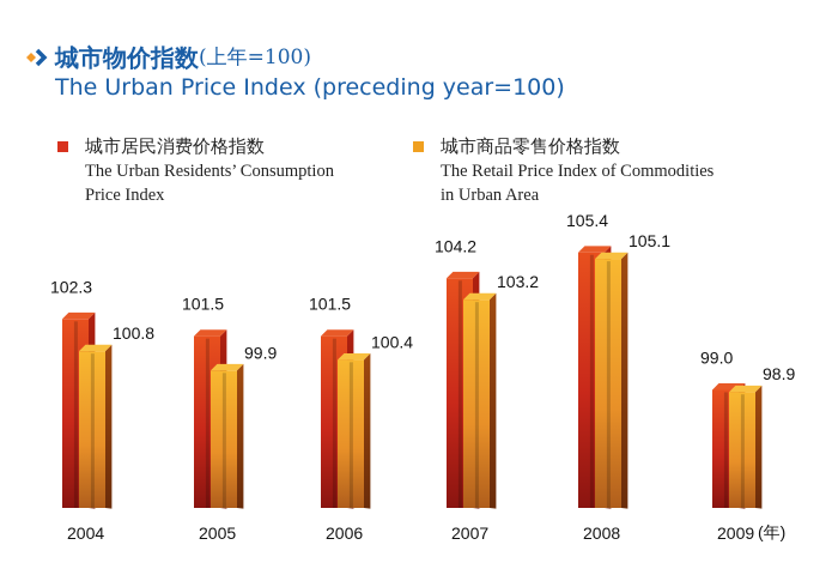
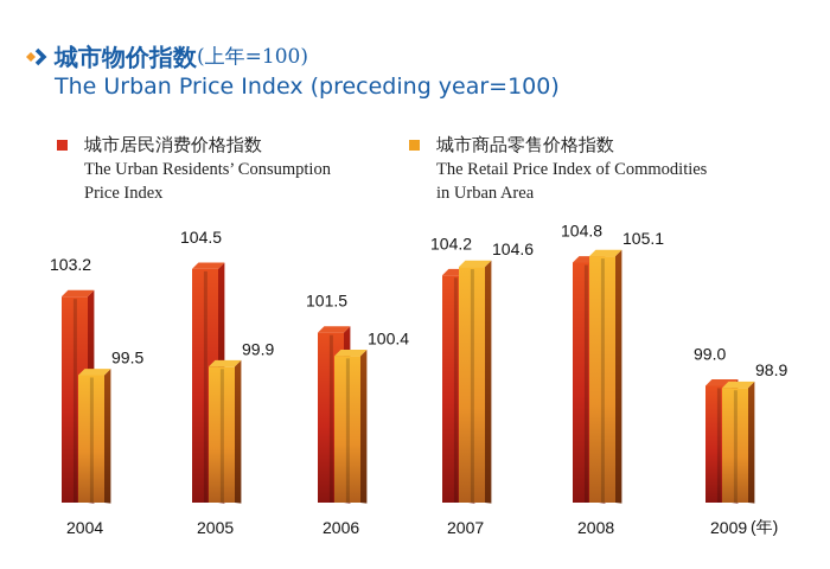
The Urban Residents’ Consumption Price Index/2004: 102.3 -> 103.2
The Retail Price Index of Commodities in Urban Area/2004: 100.8 -> 99.5
The Urban Residents’ Consumption Price Index/2005: 101.5 -> 104.5
The Retail Price Index of Commodities in Urban Area/2007: 103.2 -> 104.6
The Urban Residents’ Consumption Price Index/2008: 105.4 -> 104.8
